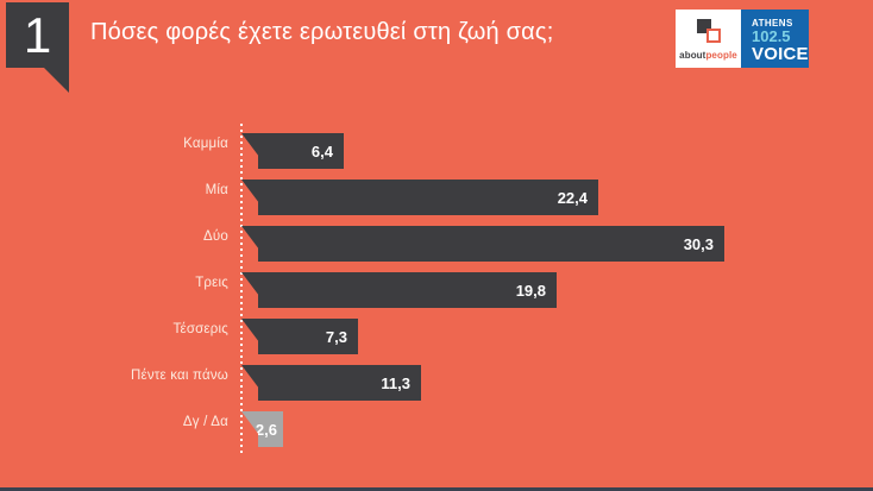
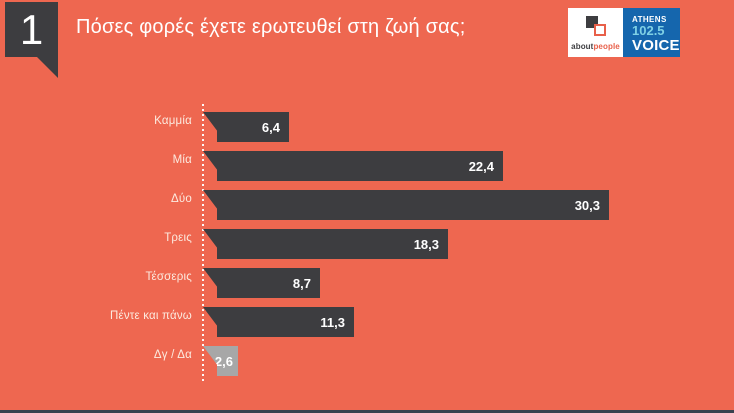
Τρεις: 19,8 -> 18,3
Τέσσερις: 7,3 -> 8,7
